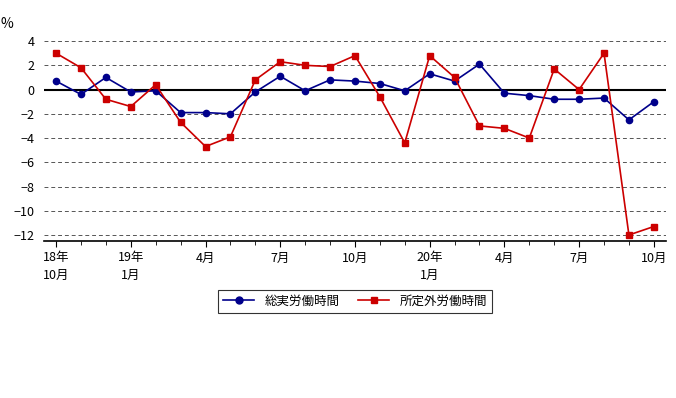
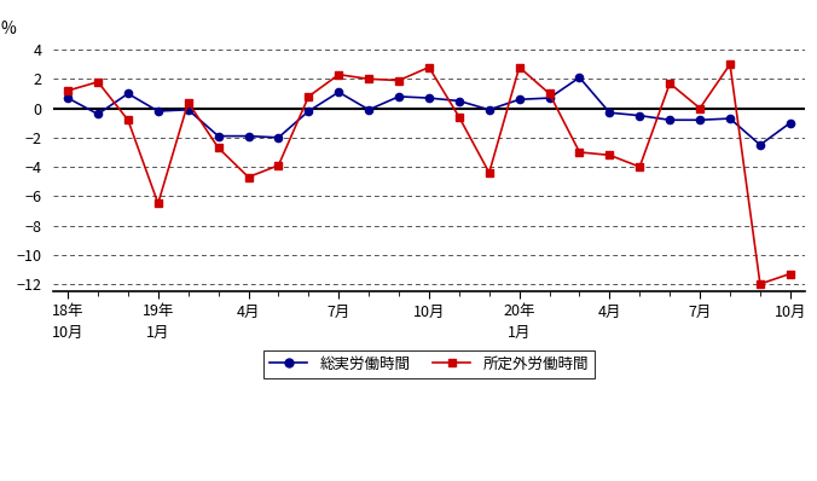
所定外労働時間/18年 10月: 3.0 -> 1.2
所定外労働時間/19年 1月: -1.4 -> -6.5
総実労働時間/20年 1月: 1.3 -> 0.6
